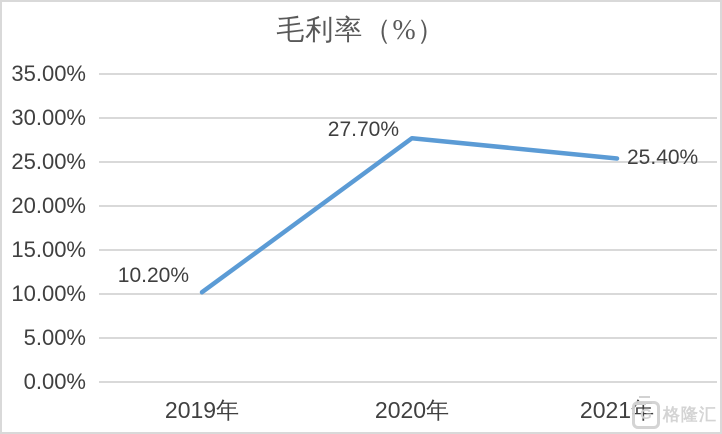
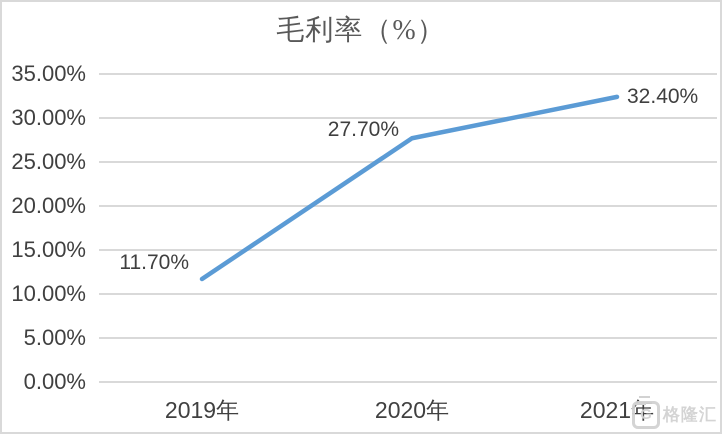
2019年: 10.20% -> 11.70%
2021年: 25.40% -> 32.40%
